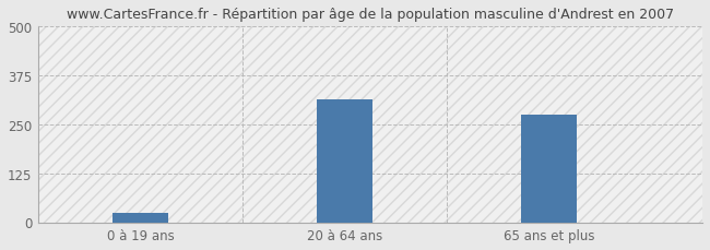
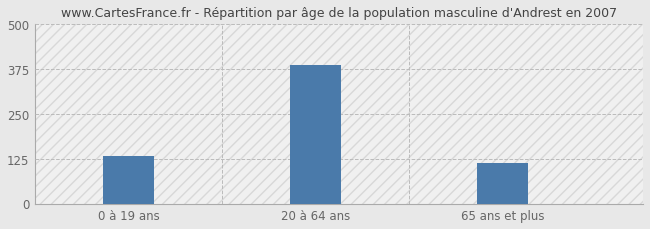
0 à 19 ans: 25 -> 133
20 à 64 ans: 315 -> 385
65 ans et plus: 275 -> 113
